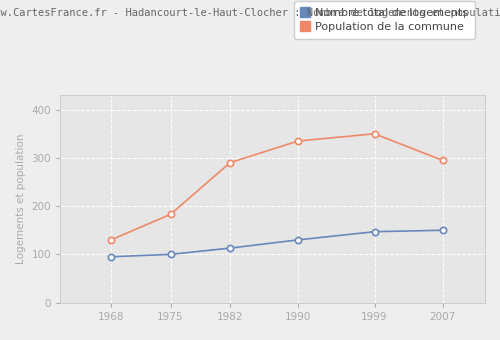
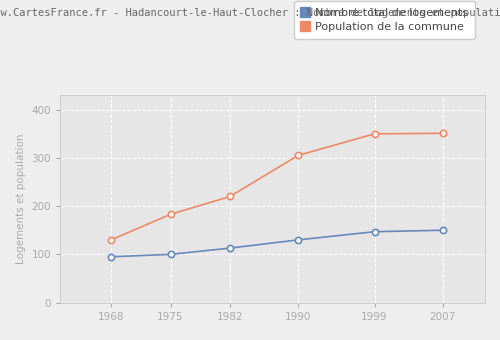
Population de la commune/1982: 290 -> 220
Population de la commune/1990: 335 -> 305
Population de la commune/2007: 295 -> 351
